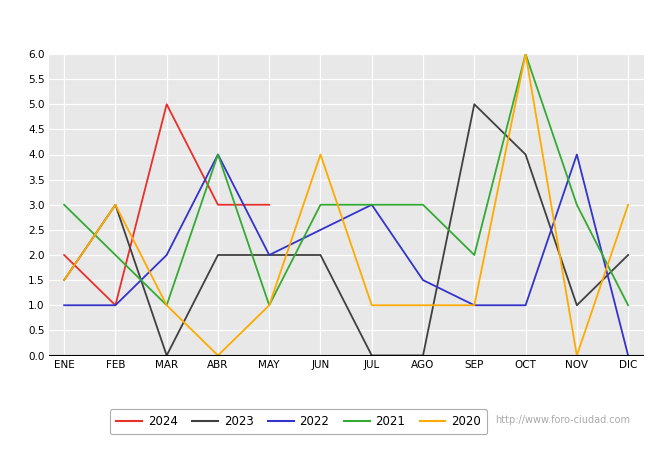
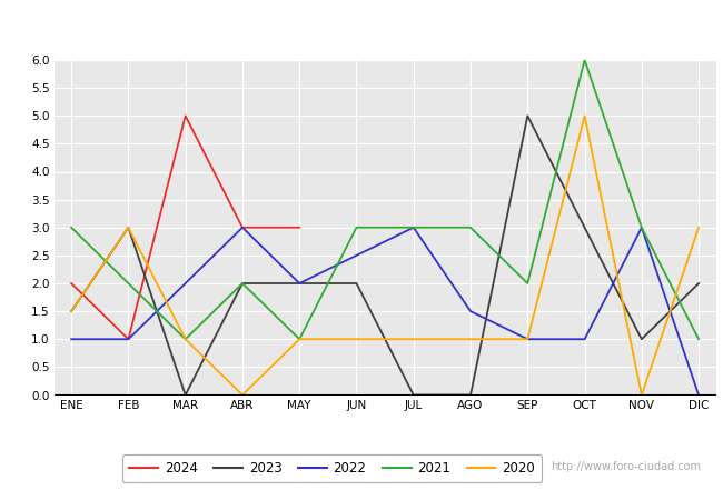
2022/ABR: 4.0 -> 3.0
2021/ABR: 4 -> 2
2020/JUN: 4.0 -> 1.0
2023/OCT: 4.0 -> 3.0
2020/OCT: 6.0 -> 5.0
2022/NOV: 4.0 -> 3.0
